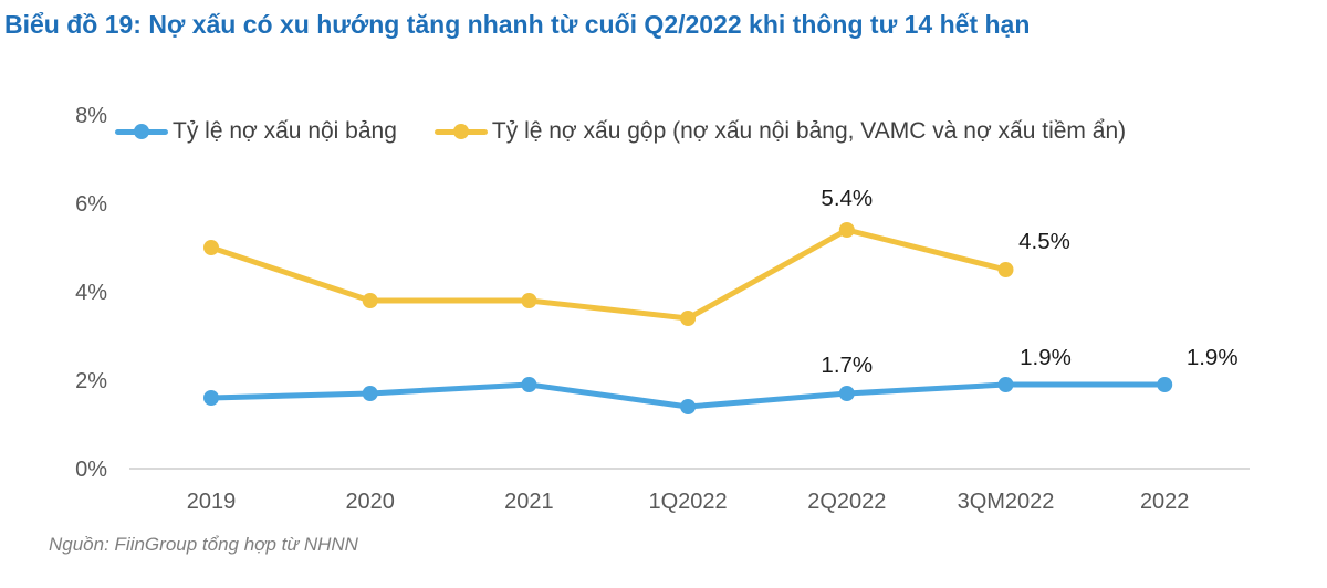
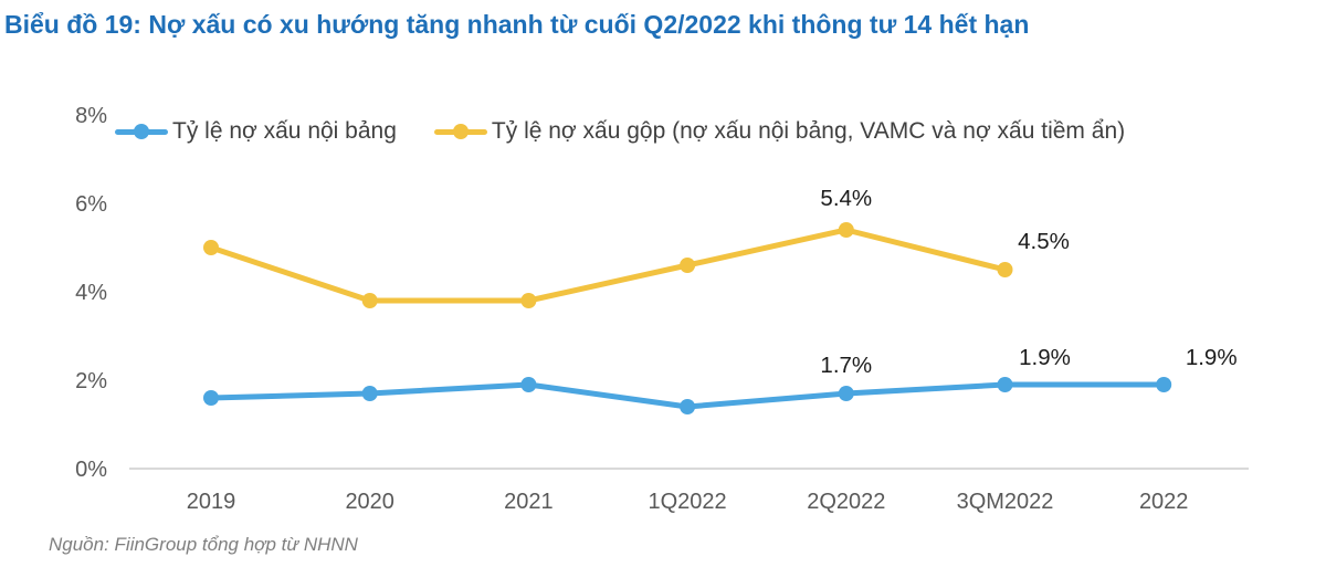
Tỷ lệ nợ xấu gộp (nợ xấu nội bảng, VAMC và nợ xấu tiềm ẩn)/1Q2022: 3.4% -> 4.6%
